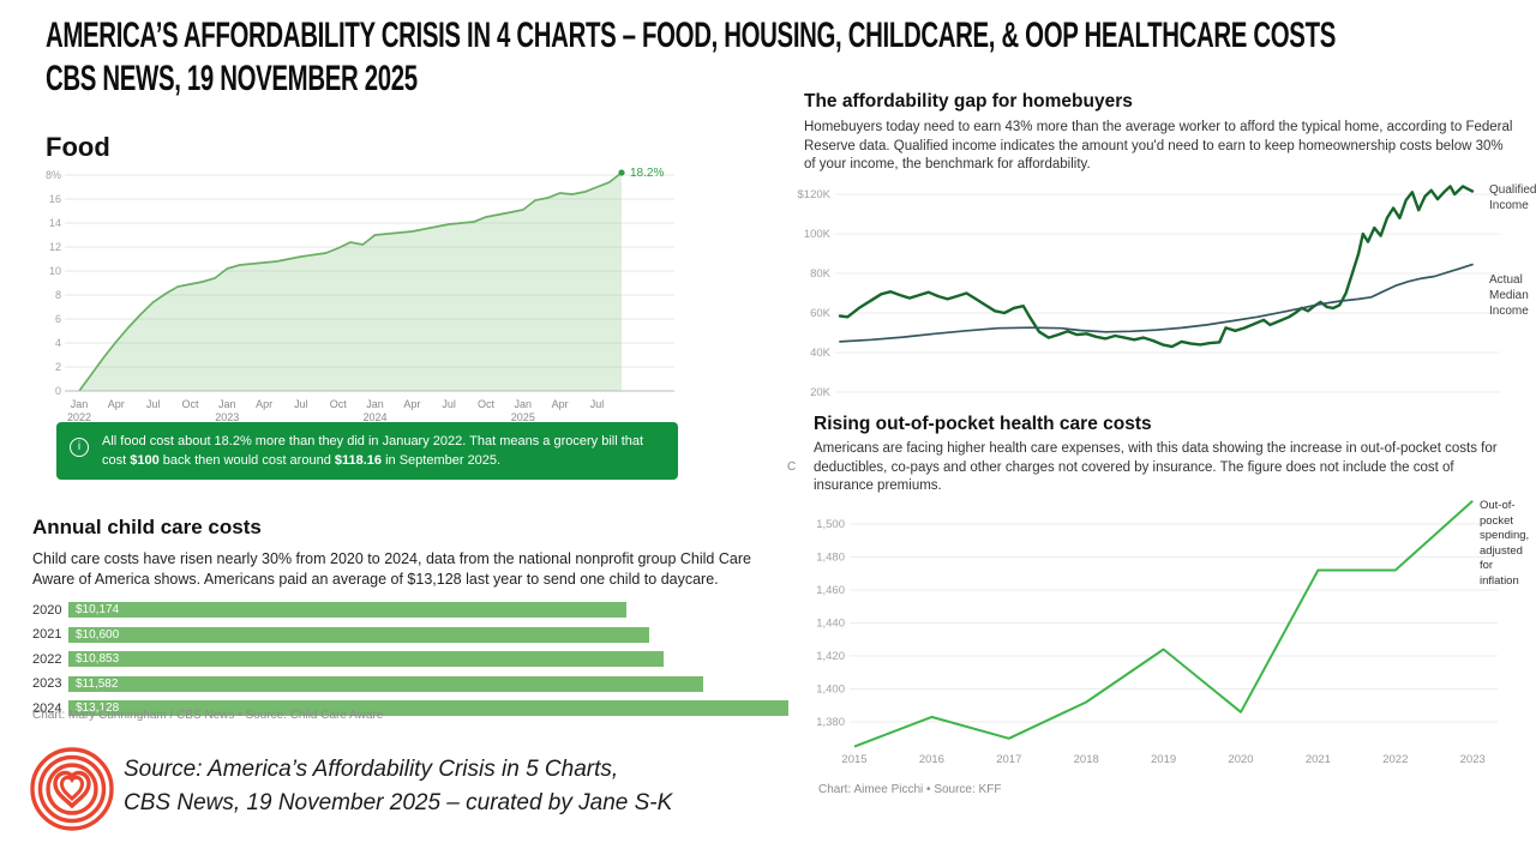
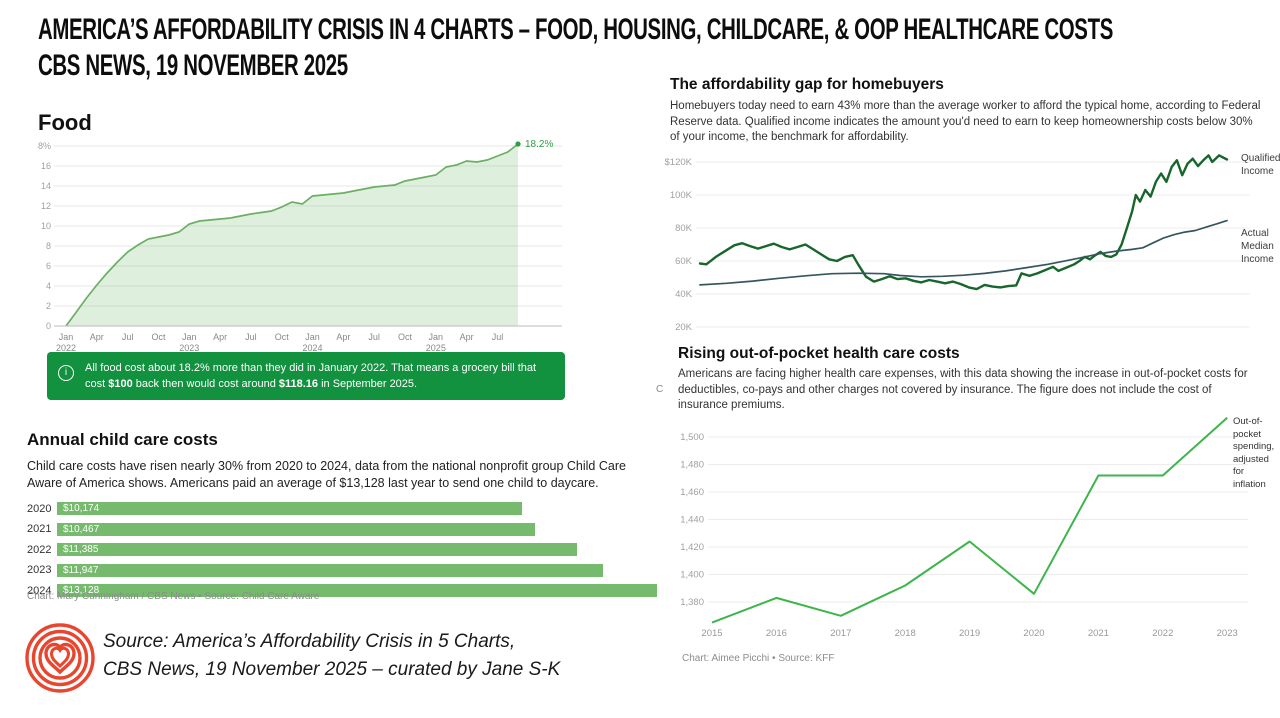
Annual child care costs/2021: $10,600 -> $10,467
Annual child care costs/2022: $10,853 -> $11,385
Annual child care costs/2023: $11,582 -> $11,947
